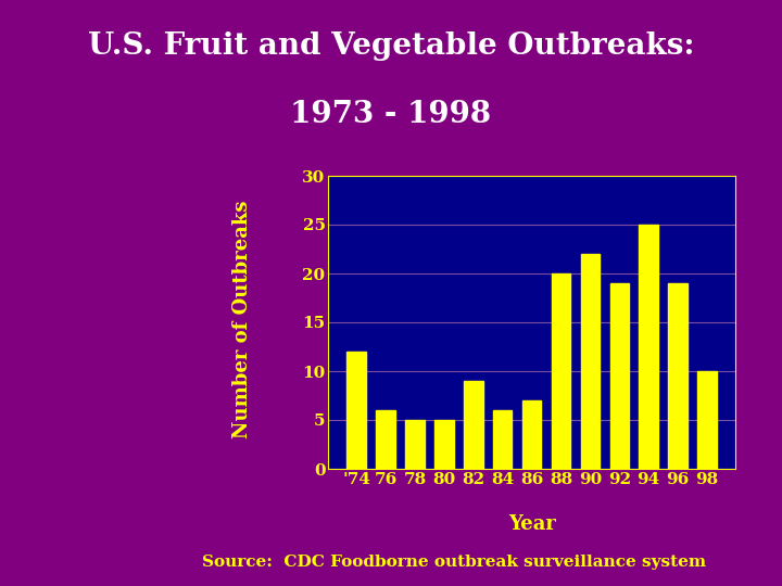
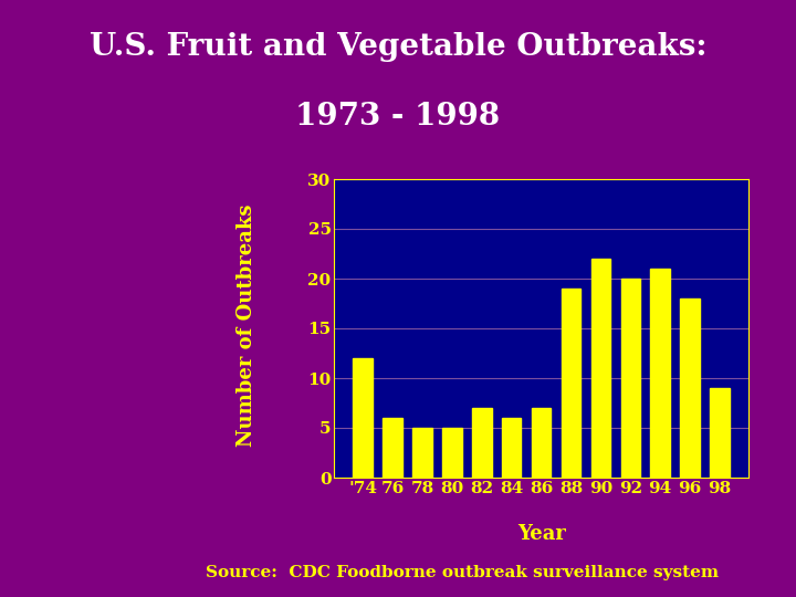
82: 9 -> 7
88: 20 -> 19
92: 19 -> 20
94: 25 -> 21
96: 19 -> 18
98: 10 -> 9
